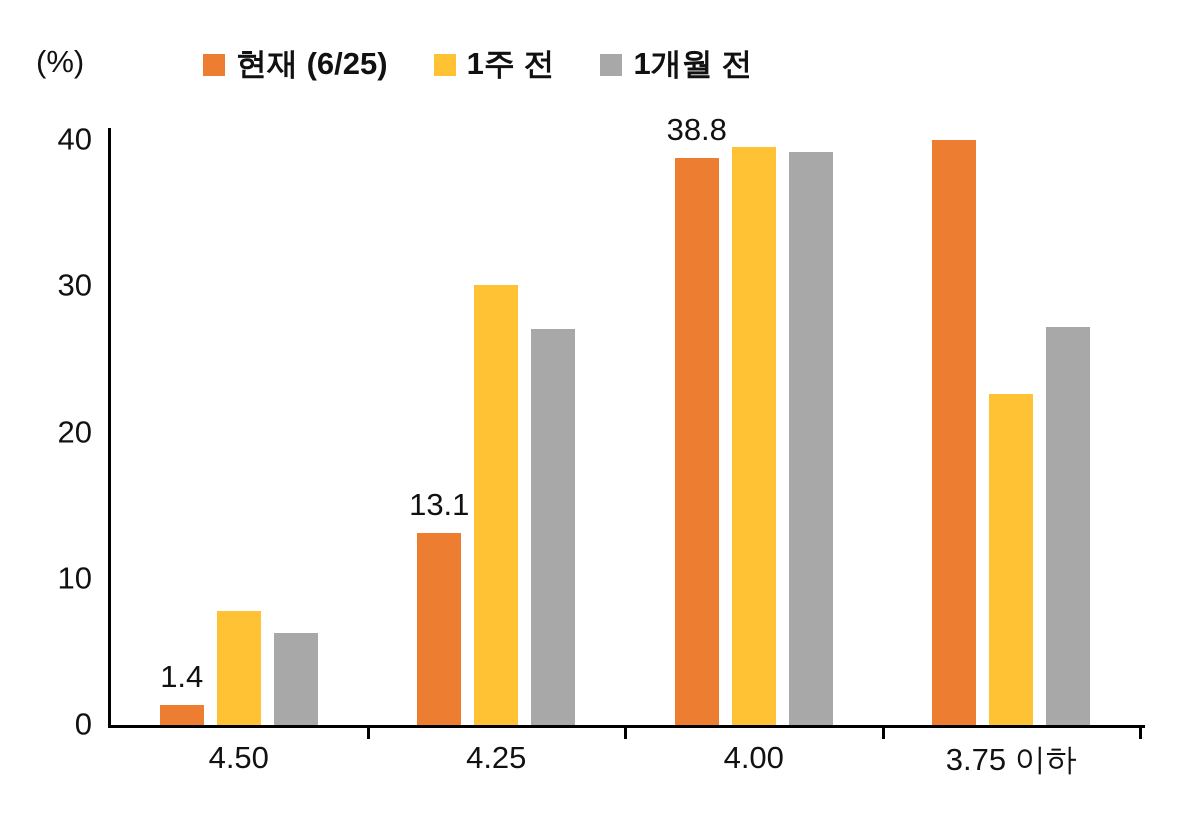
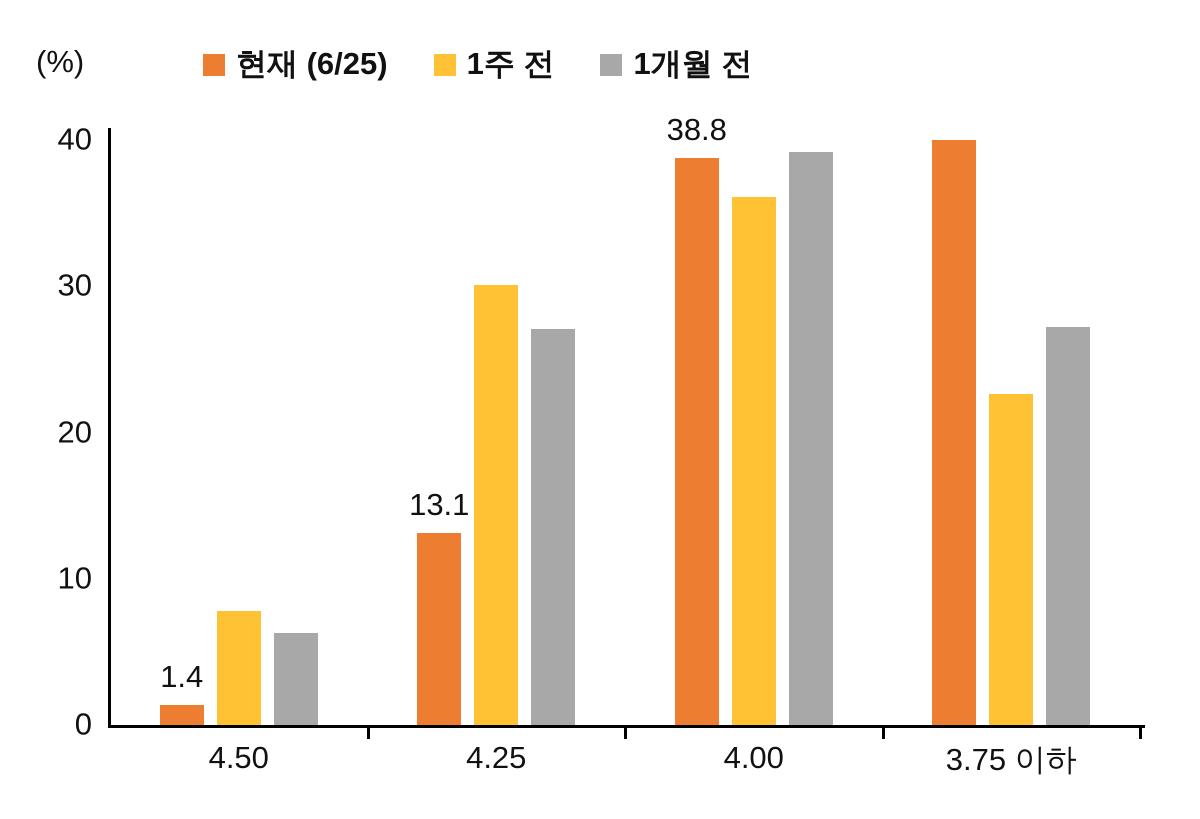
1주 전/4.00: 39.5 -> 36.1
